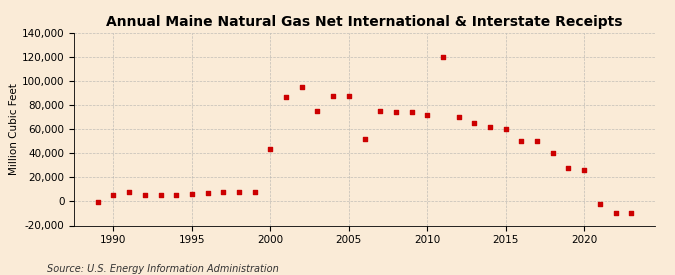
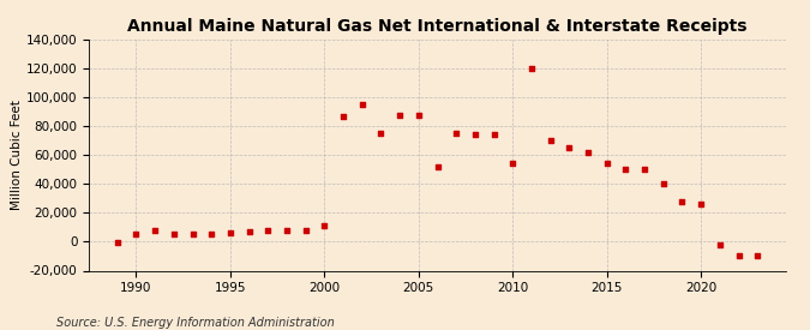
2000: 44,000 -> 11,000
2010: 72,000 -> 54,000
2015: 60,000 -> 54,000
